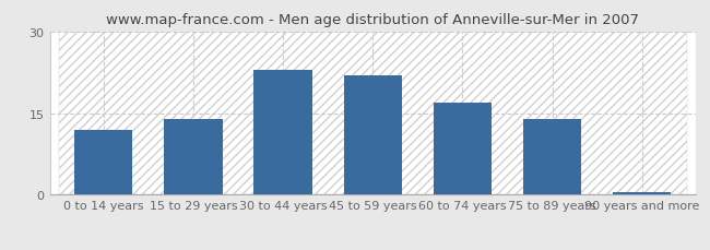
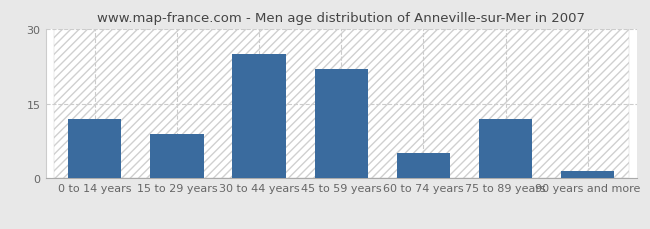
15 to 29 years: 14.0 -> 9.0
30 to 44 years: 23.0 -> 25.0
60 to 74 years: 17.0 -> 5.0
75 to 89 years: 14.0 -> 12.0
90 years and more: 0.4 -> 1.5
